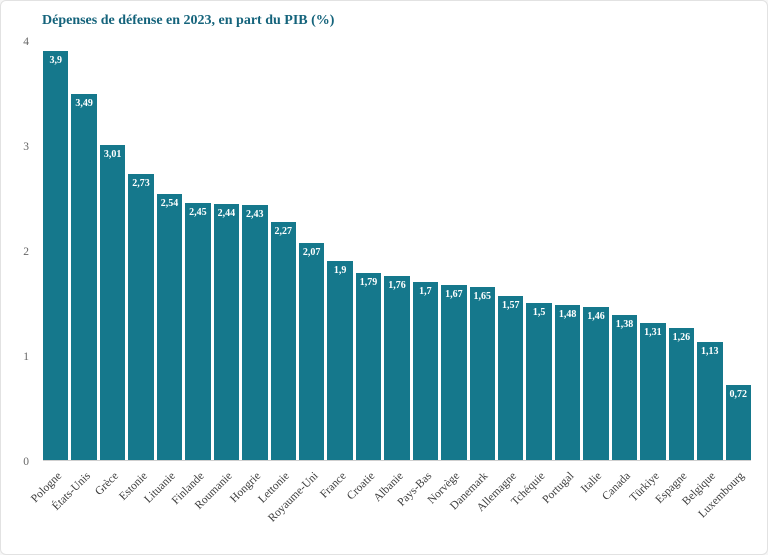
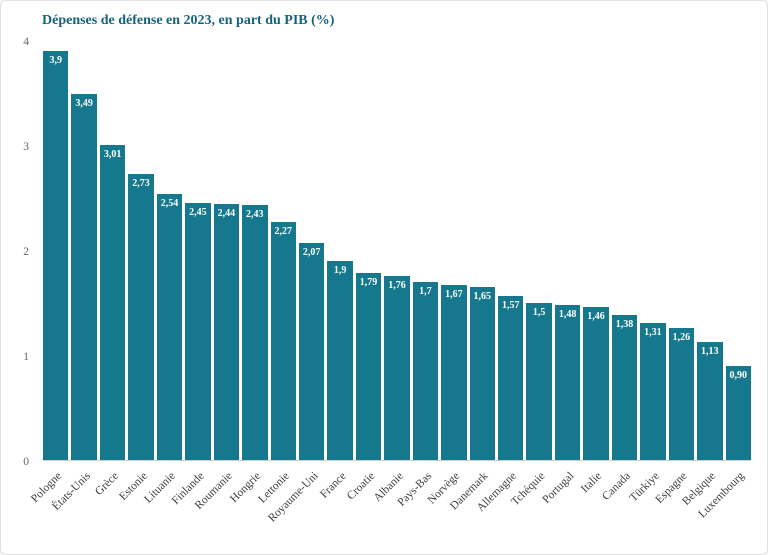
Luxembourg: 0,72 -> 0,90
